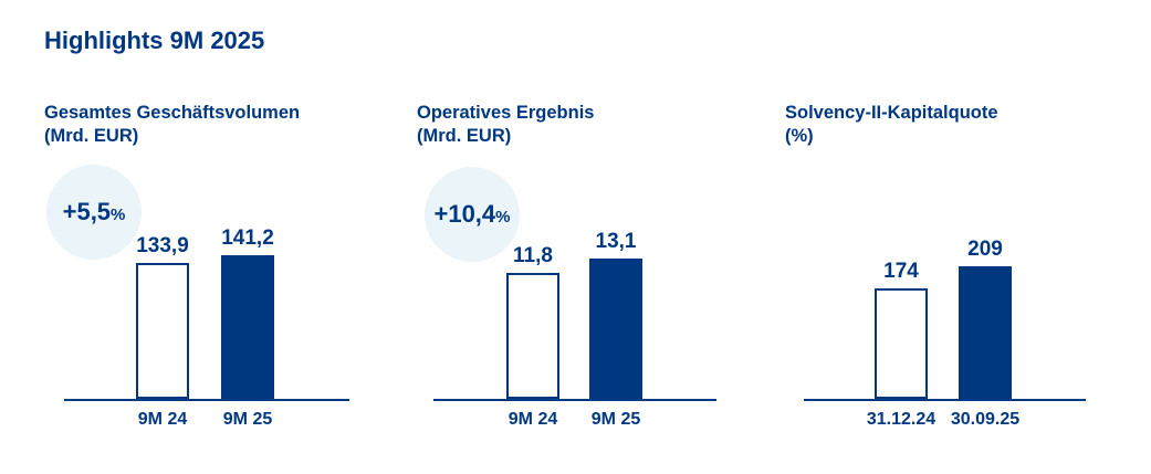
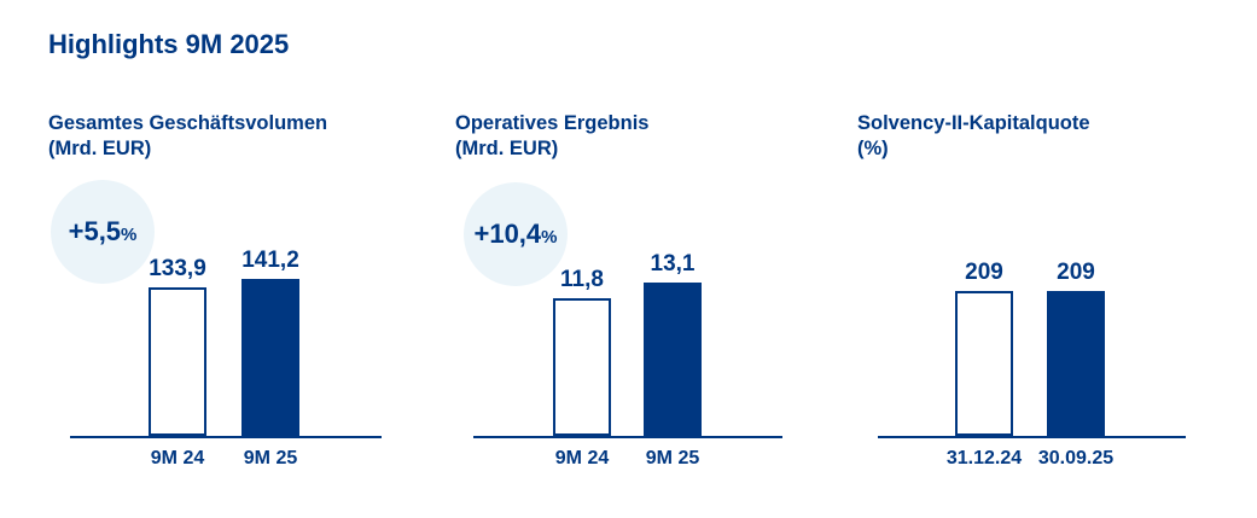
Solvency-II-Kapitalquote/31.12.24: 174 -> 209
